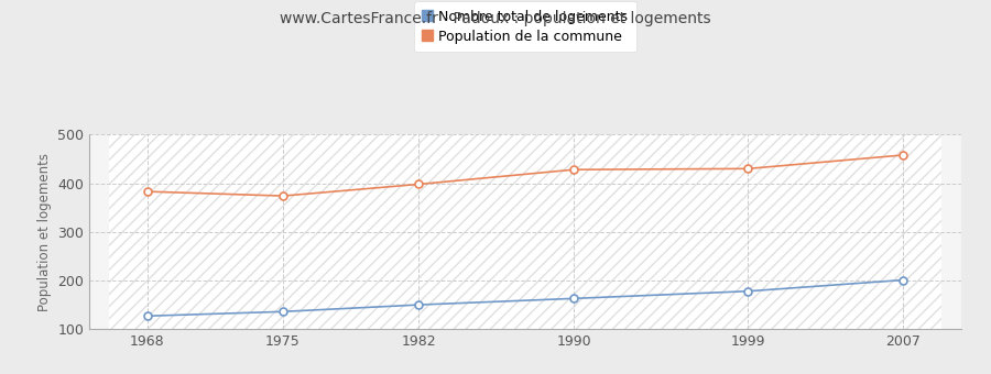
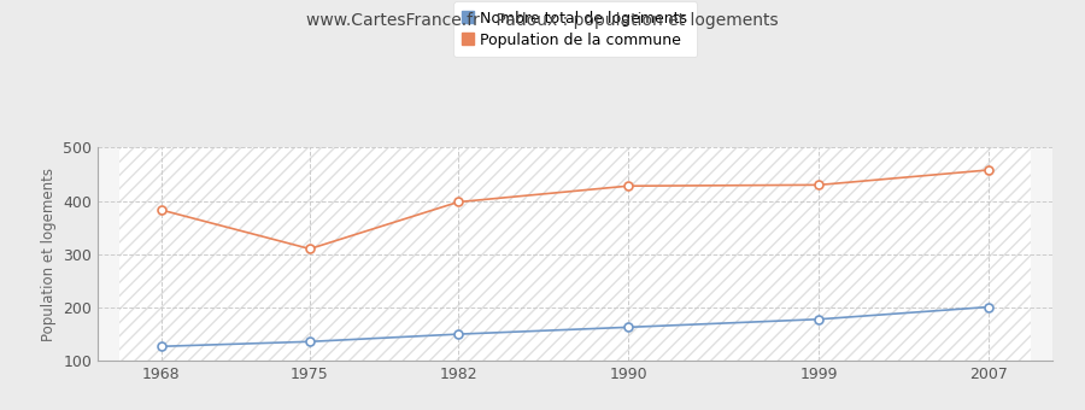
Population de la commune/1975: 374 -> 310
